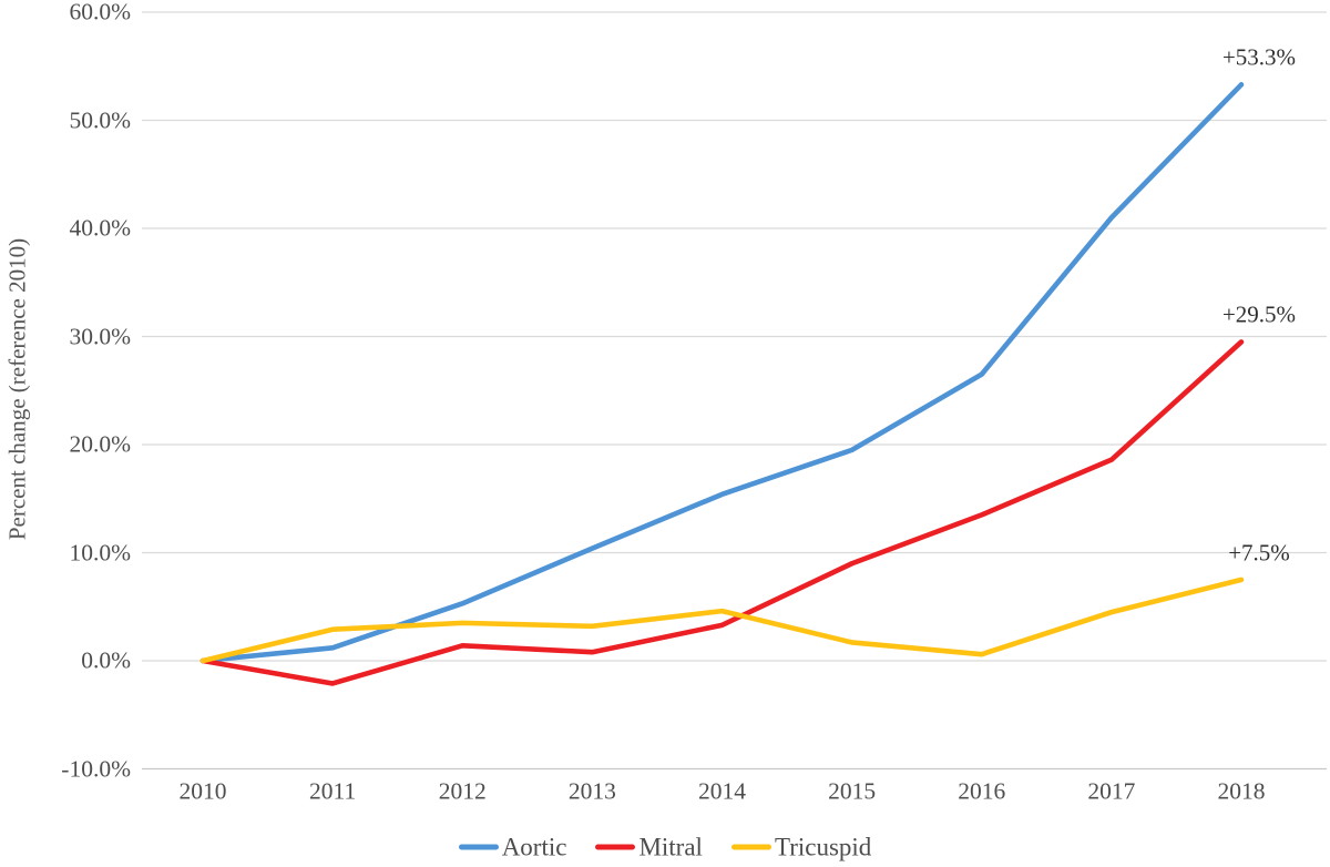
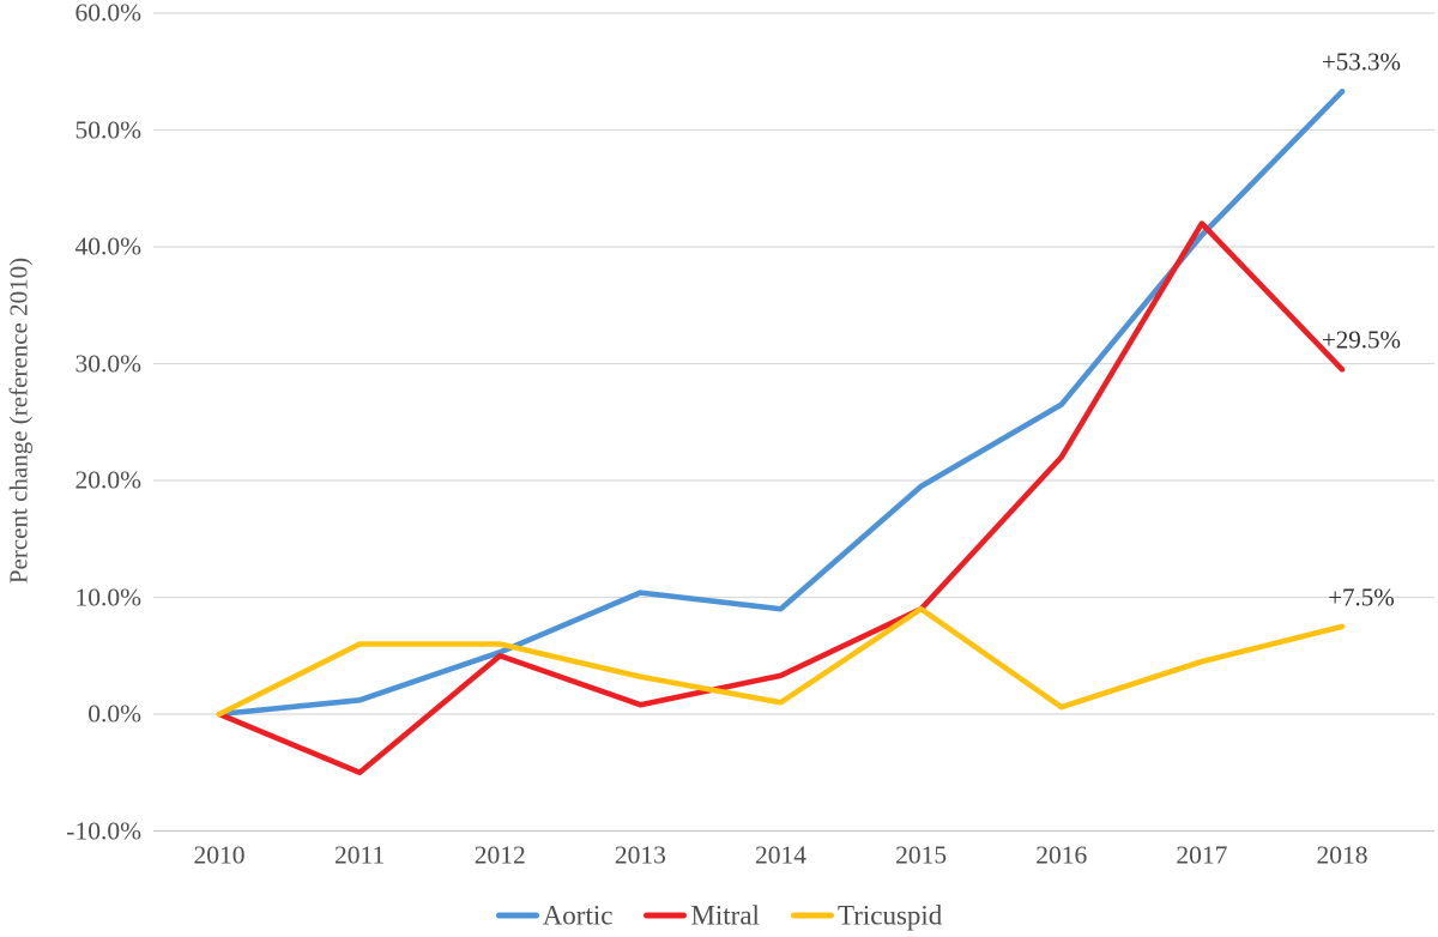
Mitral/2011: -2% -> -5%
Tricuspid/2011: 3% -> 6%
Mitral/2012: 1% -> 5%
Tricuspid/2012: 4% -> 6%
Aortic/2014: 15% -> 9%
Tricuspid/2014: 5% -> 1%
Tricuspid/2015: 2% -> 9%
Mitral/2016: 14% -> 22%
Mitral/2017: 19% -> 42%
